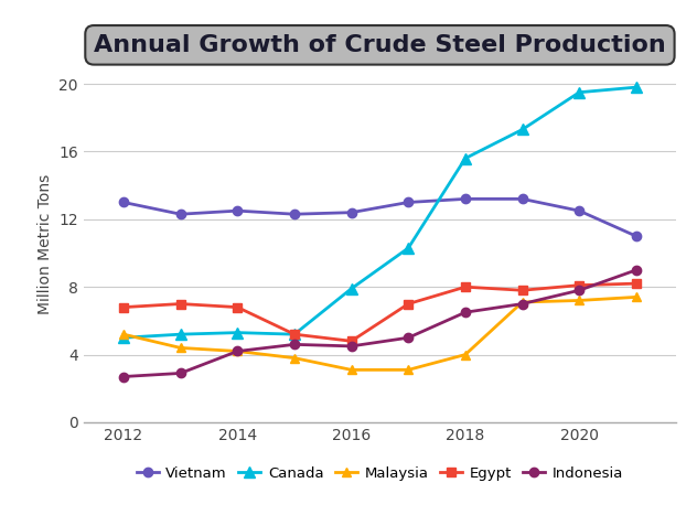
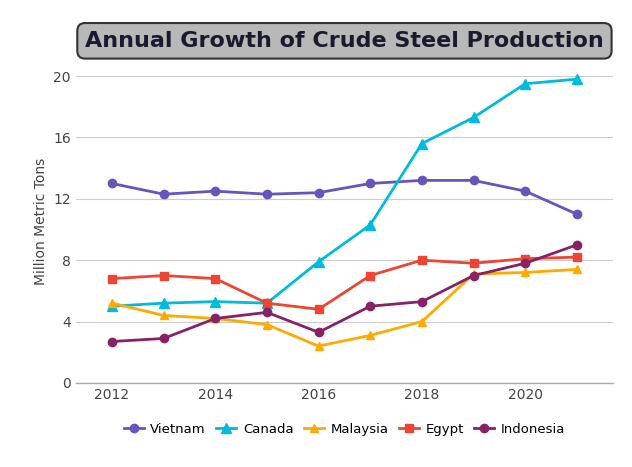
Malaysia/2016: 3.1 -> 2.4
Indonesia/2016: 4.5 -> 3.3
Indonesia/2018: 6.5 -> 5.3
